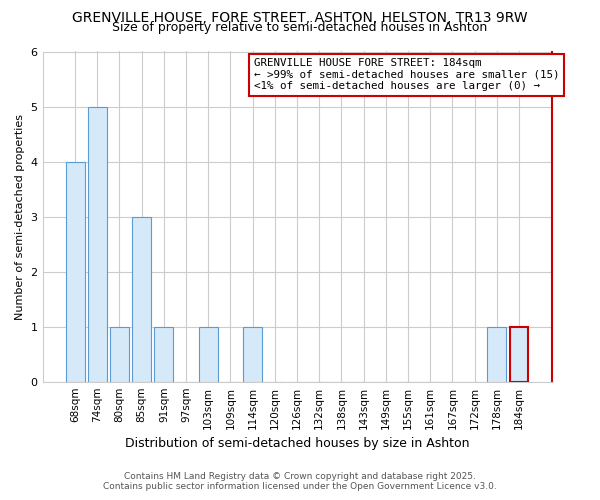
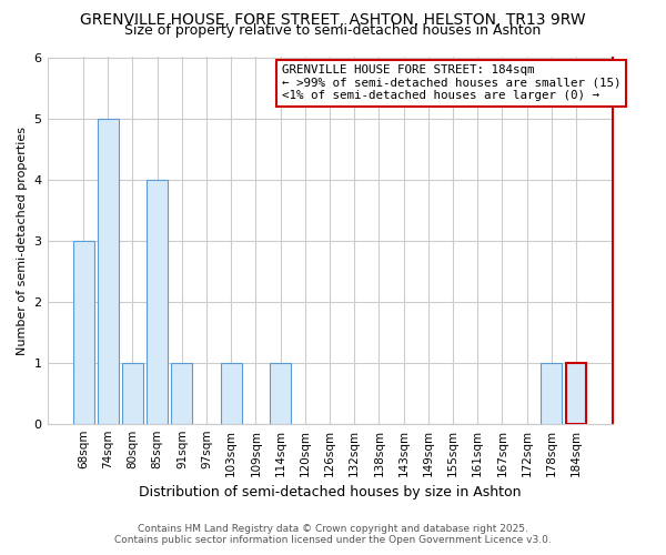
68sqm: 4 -> 3
85sqm: 3 -> 4
